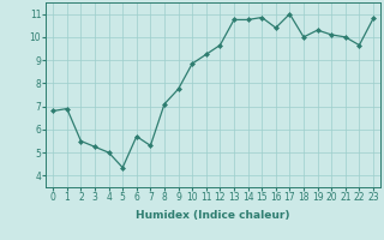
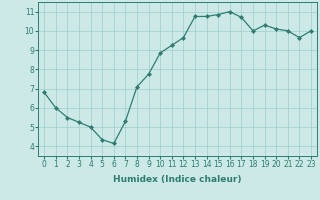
1: 6.9 -> 6.0
6: 5.7 -> 4.2
16: 10.4 -> 11.0
17: 11.0 -> 10.7
23: 10.8 -> 10.0
